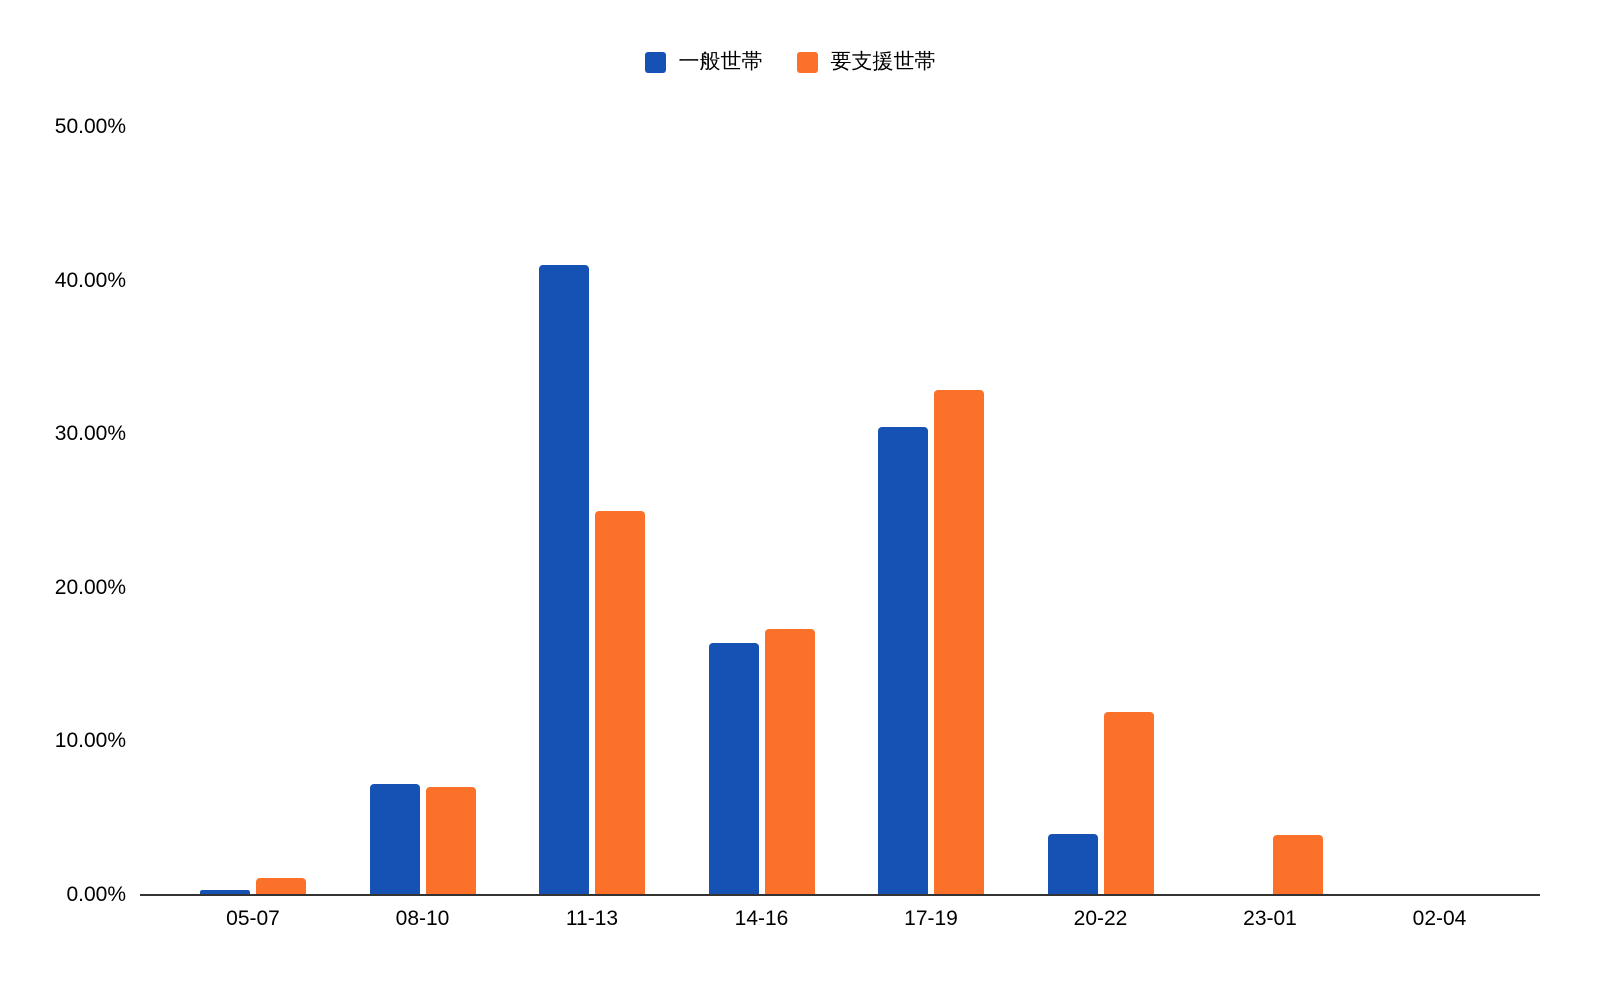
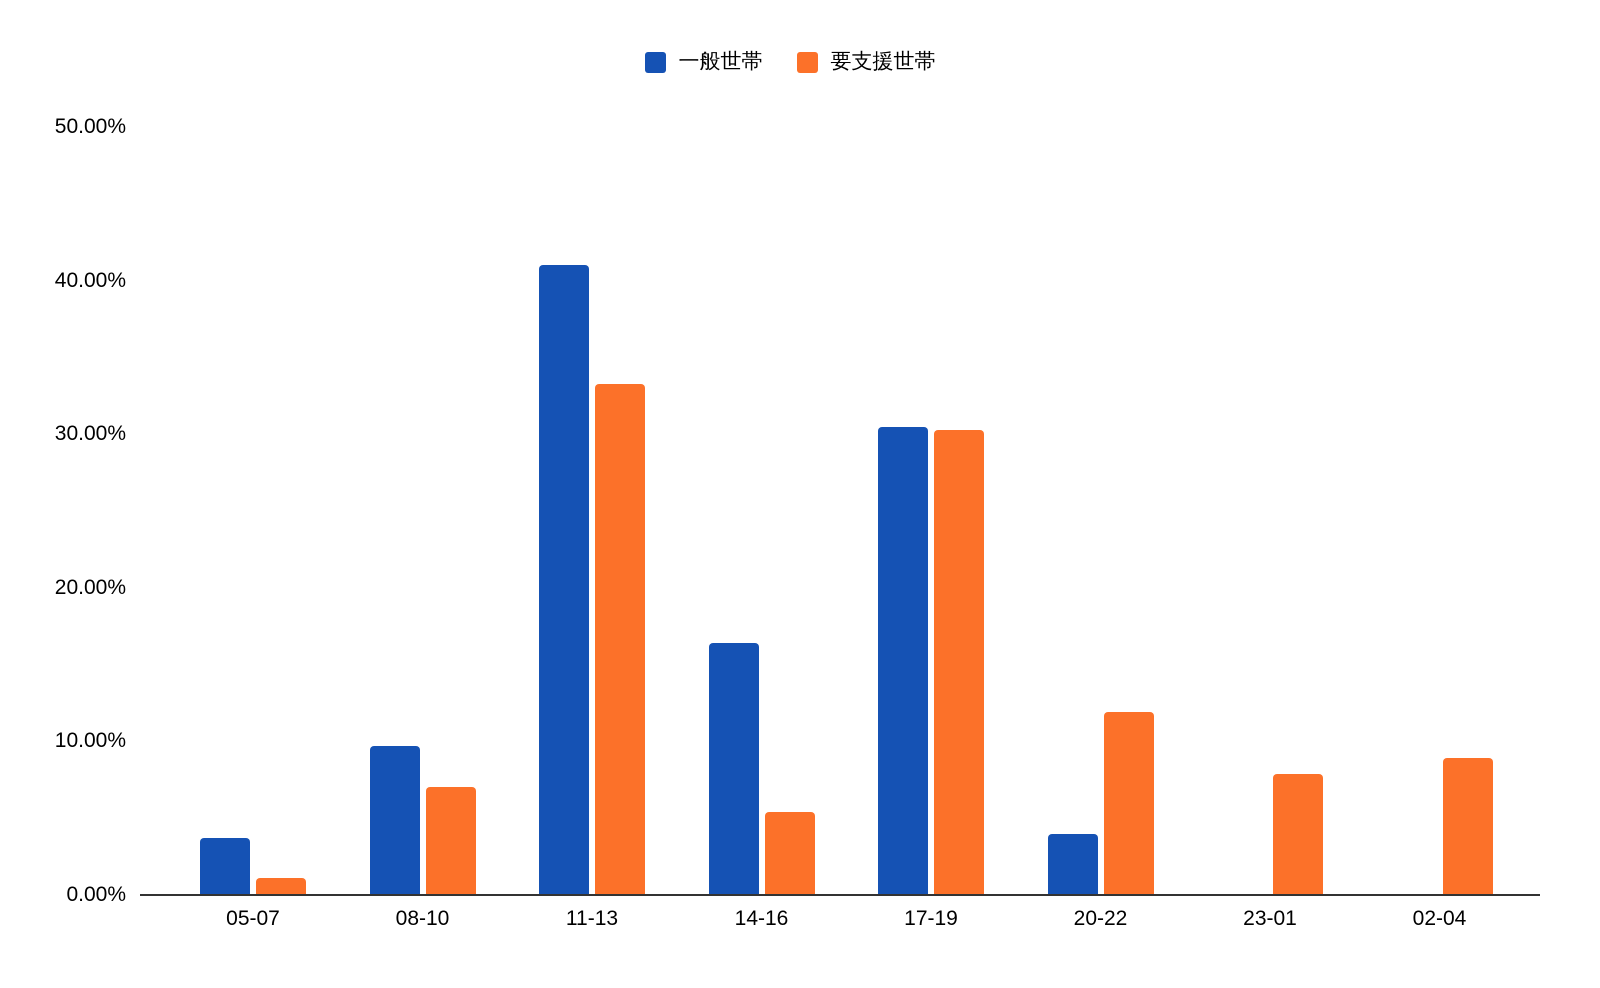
一般世帯/05-07: 0.3% -> 3.7%
一般世帯/08-10: 7.2% -> 9.7%
要支援世帯/11-13: 25.0% -> 33.3%
要支援世帯/14-16: 17.3% -> 5.4%
要支援世帯/17-19: 32.9% -> 30.3%
要支援世帯/23-01: 3.9% -> 7.9%
要支援世帯/02-04: 0.1% -> 8.9%
